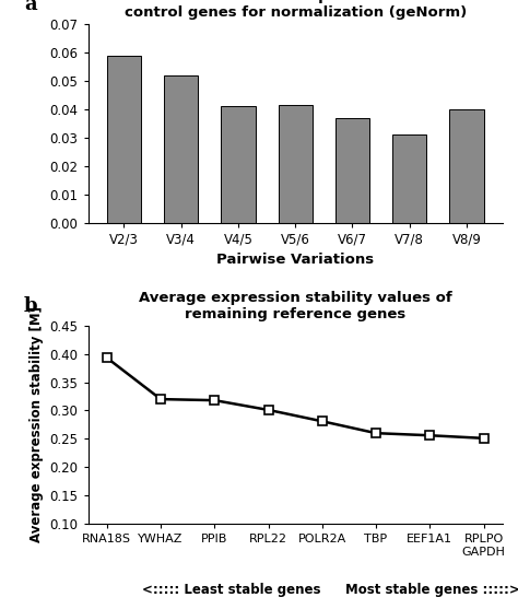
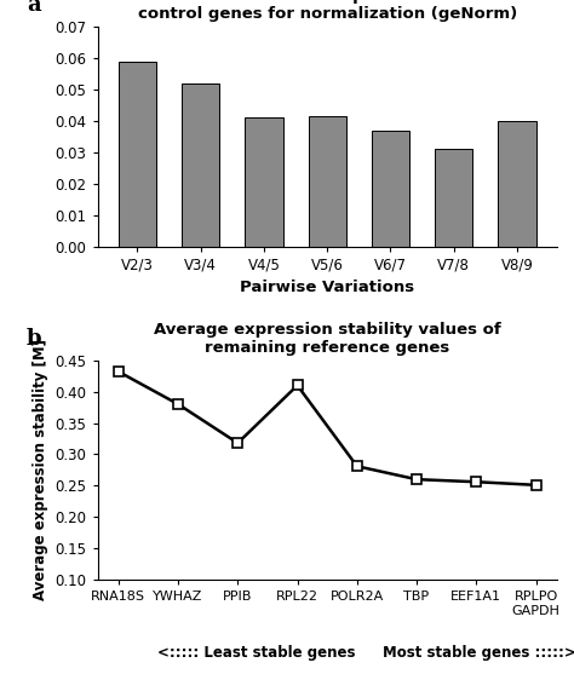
RNA18S: 0.393 -> 0.432
YWHAZ: 0.320 -> 0.380
RPL22: 0.301 -> 0.410
